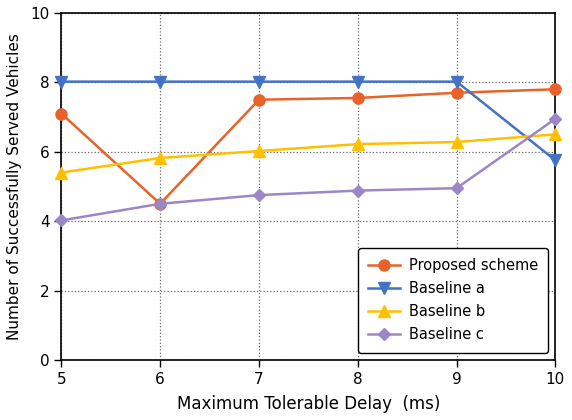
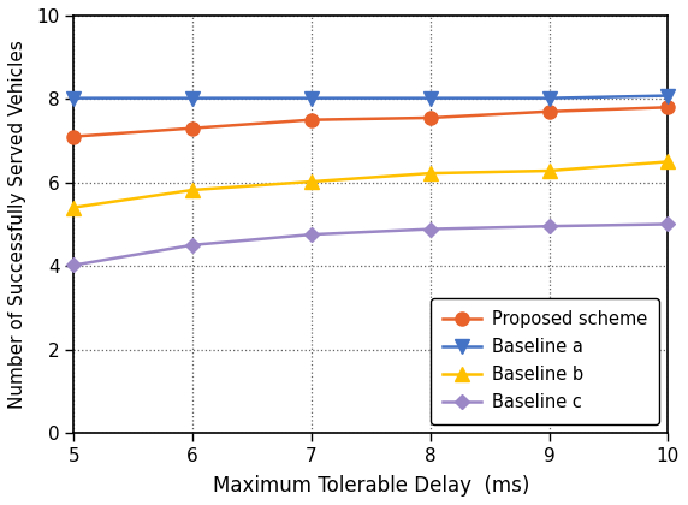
Proposed scheme/6: 4.50 -> 7.30
Baseline a/10: 5.75 -> 8.08
Baseline c/10: 6.95 -> 5.00
